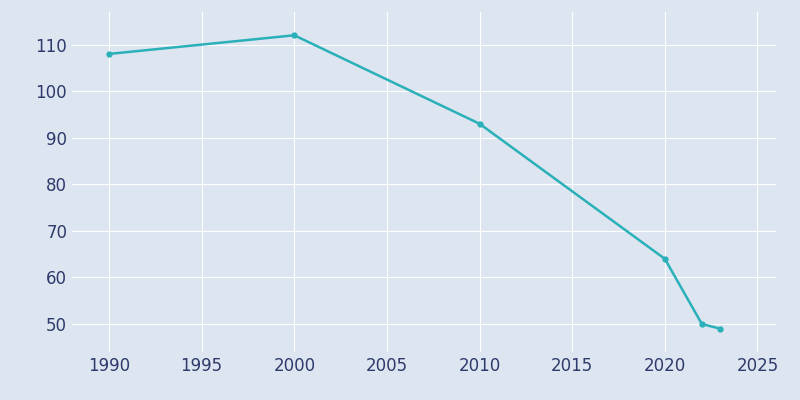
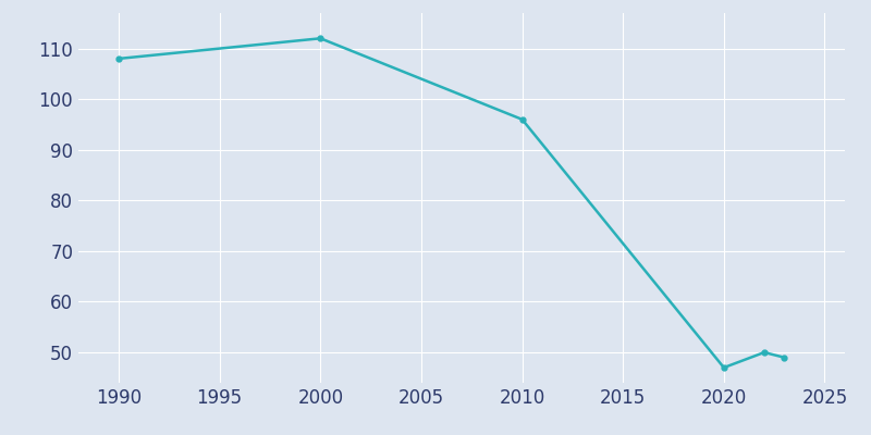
2010: 93 -> 96
2020: 64 -> 47
